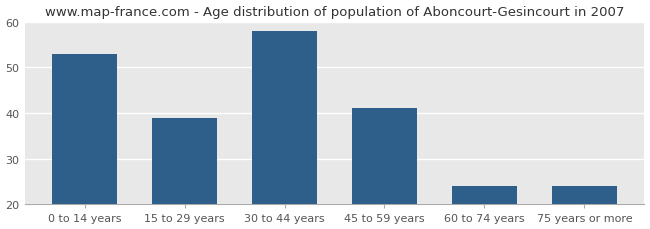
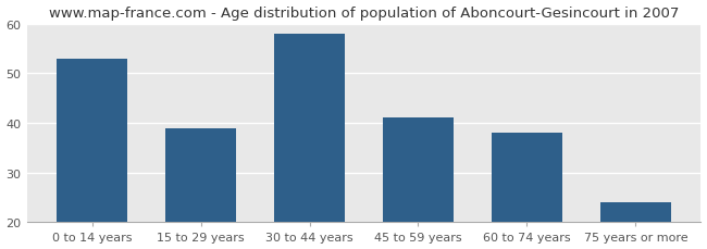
60 to 74 years: 24 -> 38
